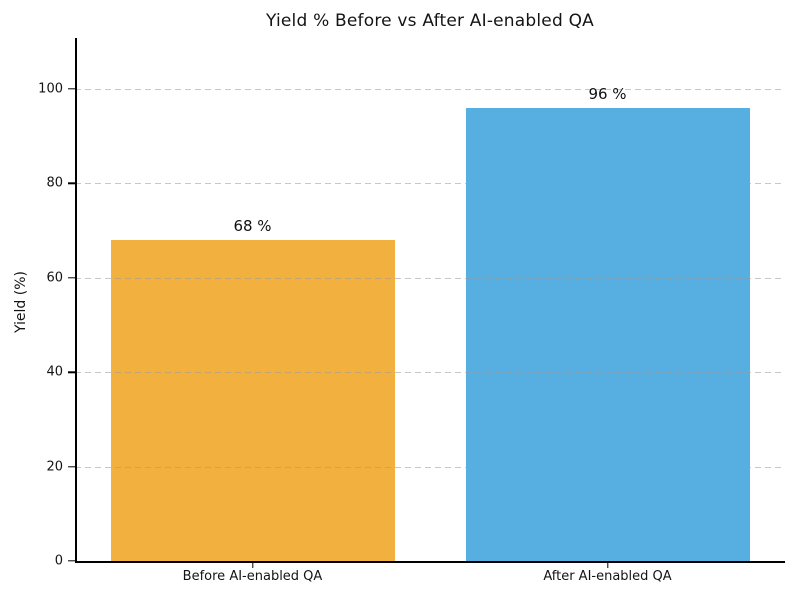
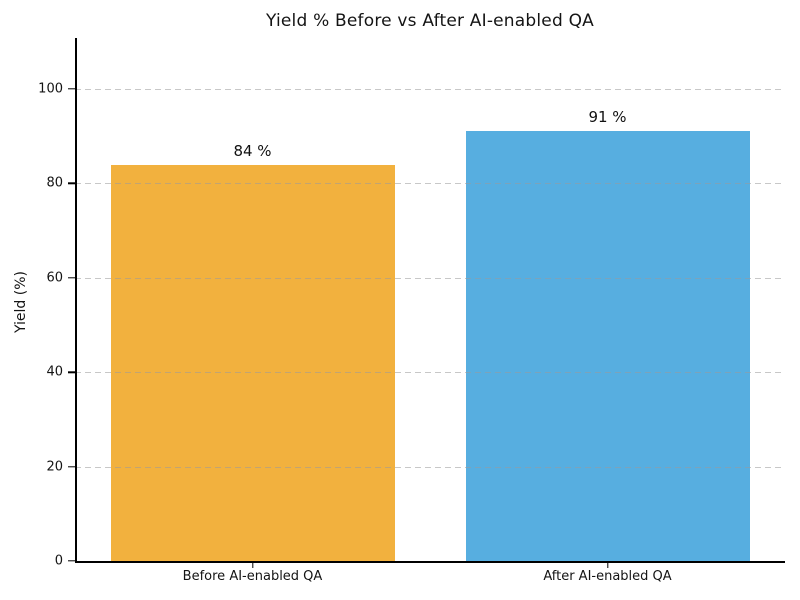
Before AI-enabled QA: 68 -> 84
After AI-enabled QA: 96 -> 91
